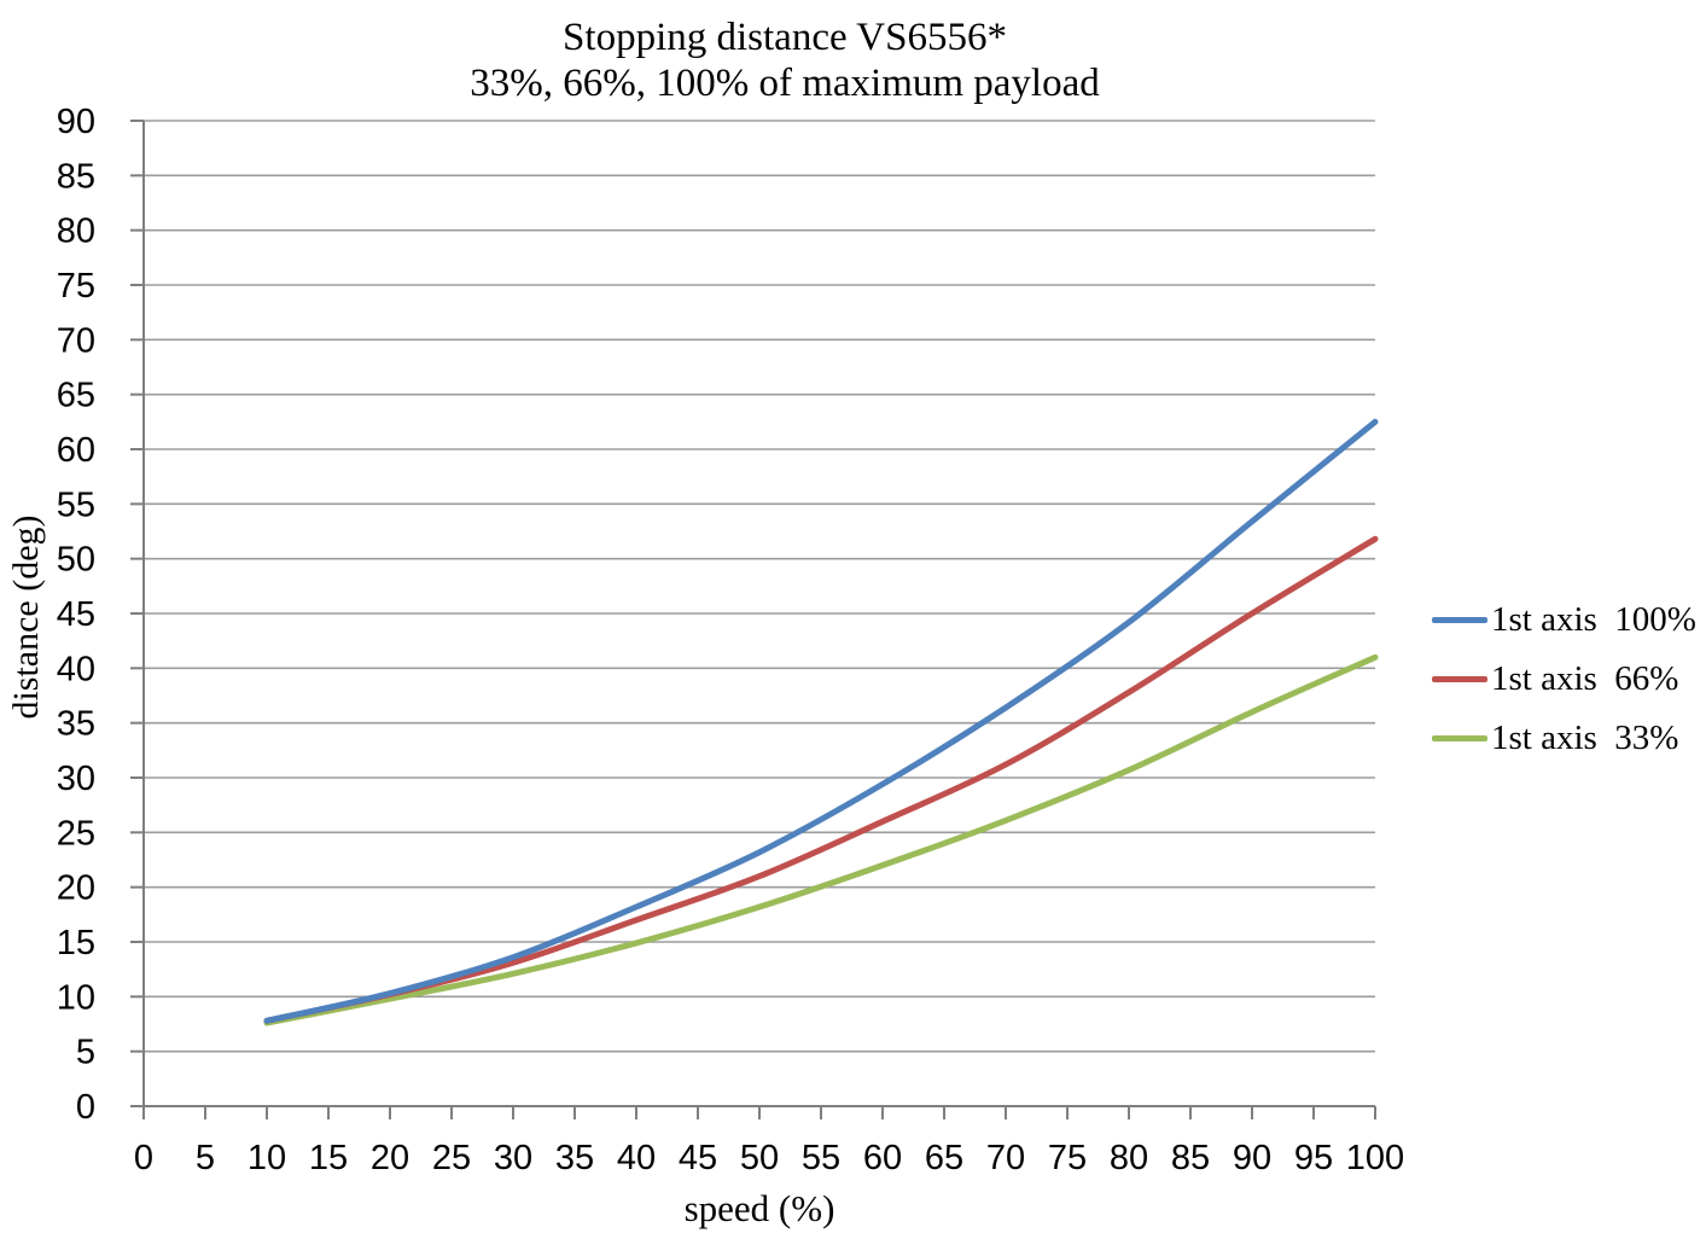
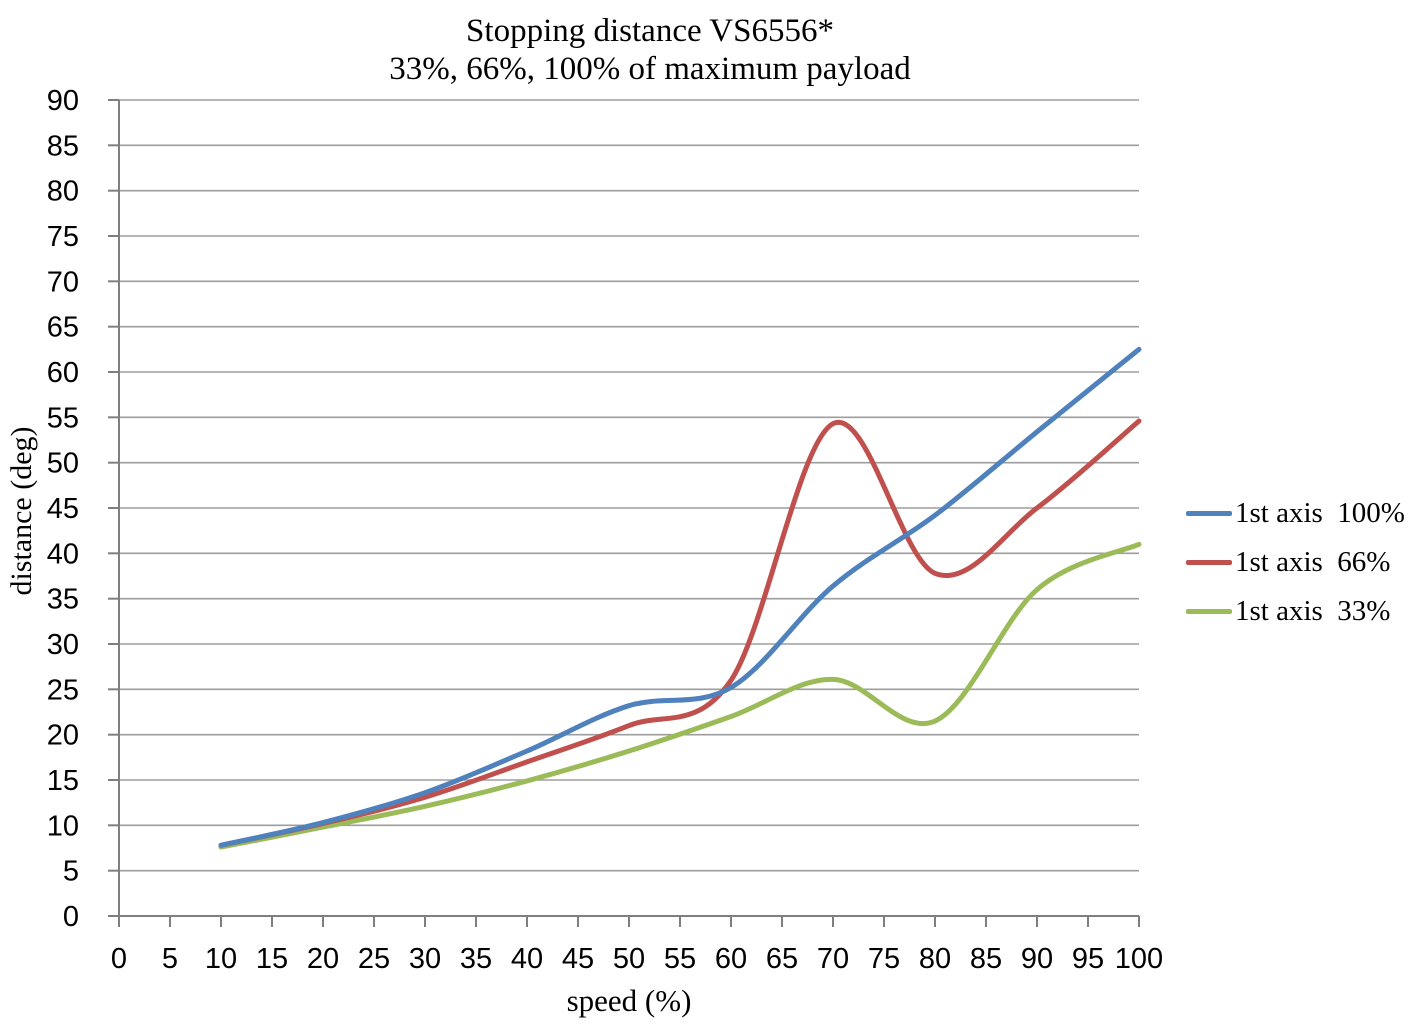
1st axis 100%/60: 29.4 -> 25.2
1st axis 66%/70: 31.2 -> 54.3
1st axis 33%/80: 30.7 -> 21.5
1st axis 66%/100: 51.8 -> 54.6
